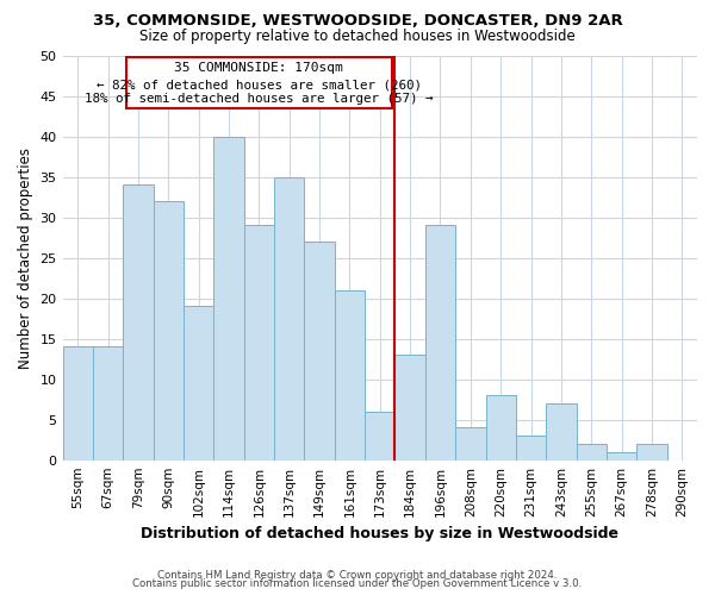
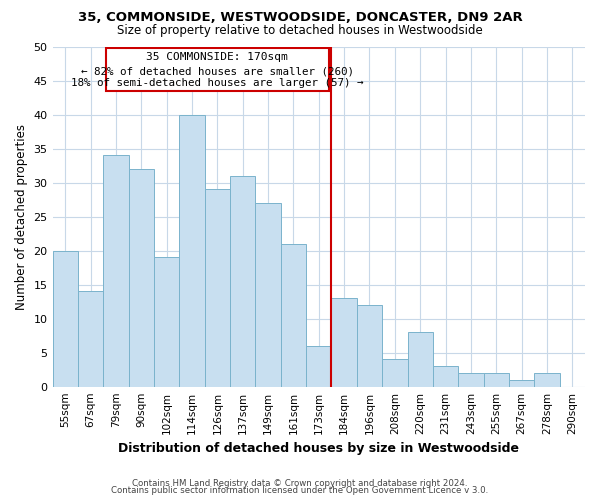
55sqm: 14 -> 20
137sqm: 35 -> 31
196sqm: 29 -> 12
243sqm: 7 -> 2
